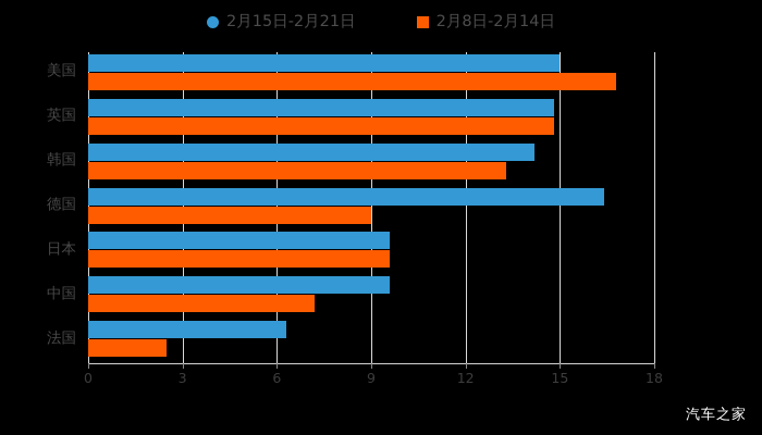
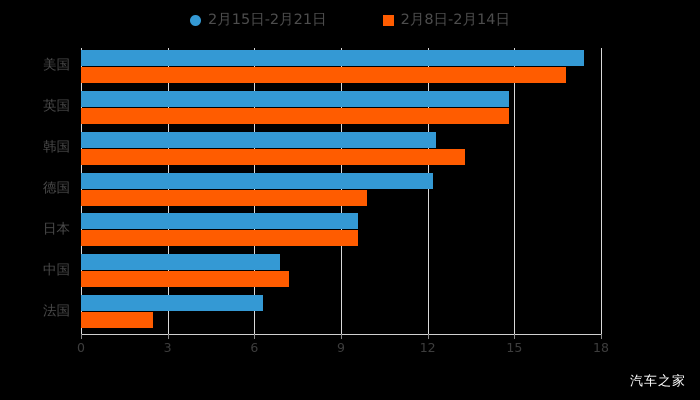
2月15日-2月21日/美国: 15.0 -> 17.4
2月15日-2月21日/韩国: 14.2 -> 12.3
2月15日-2月21日/德国: 16.4 -> 12.2
2月8日-2月14日/德国: 9.0 -> 9.9
2月15日-2月21日/中国: 9.6 -> 6.9
